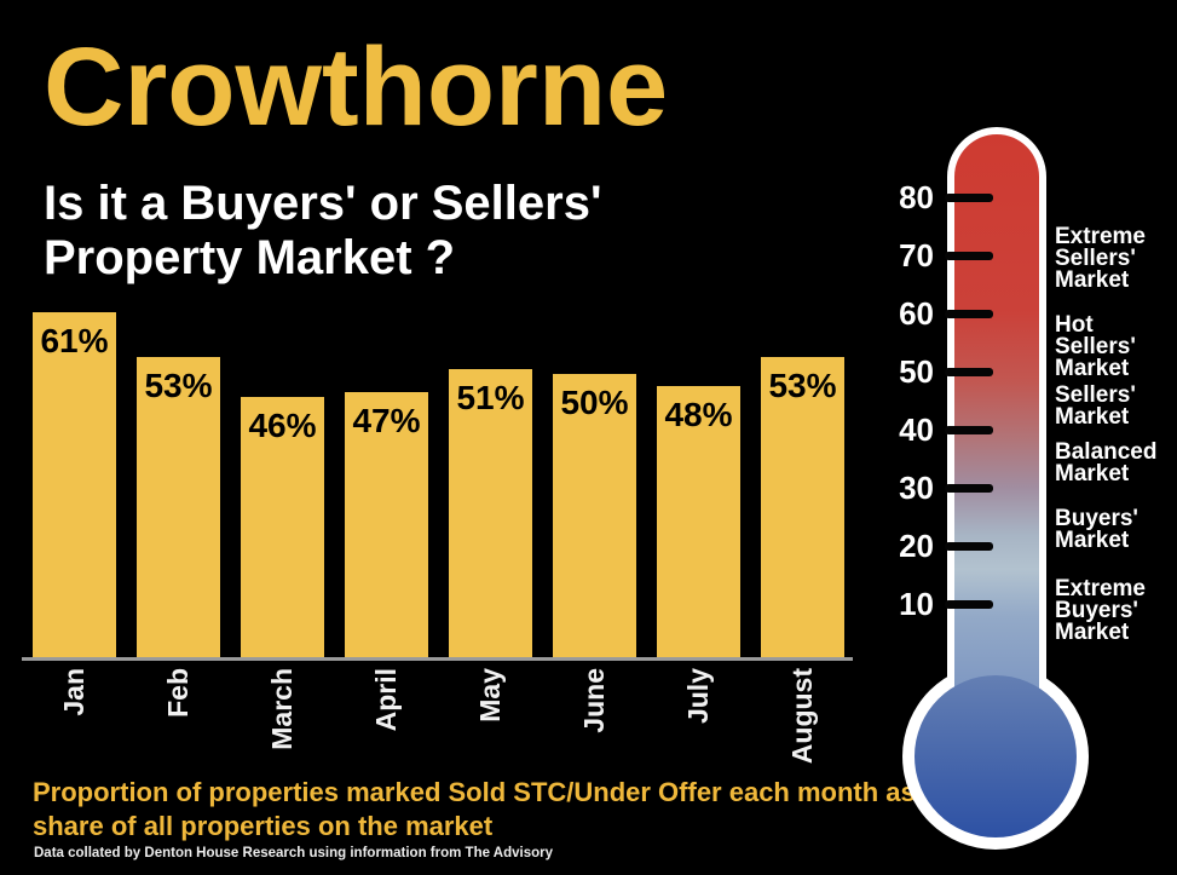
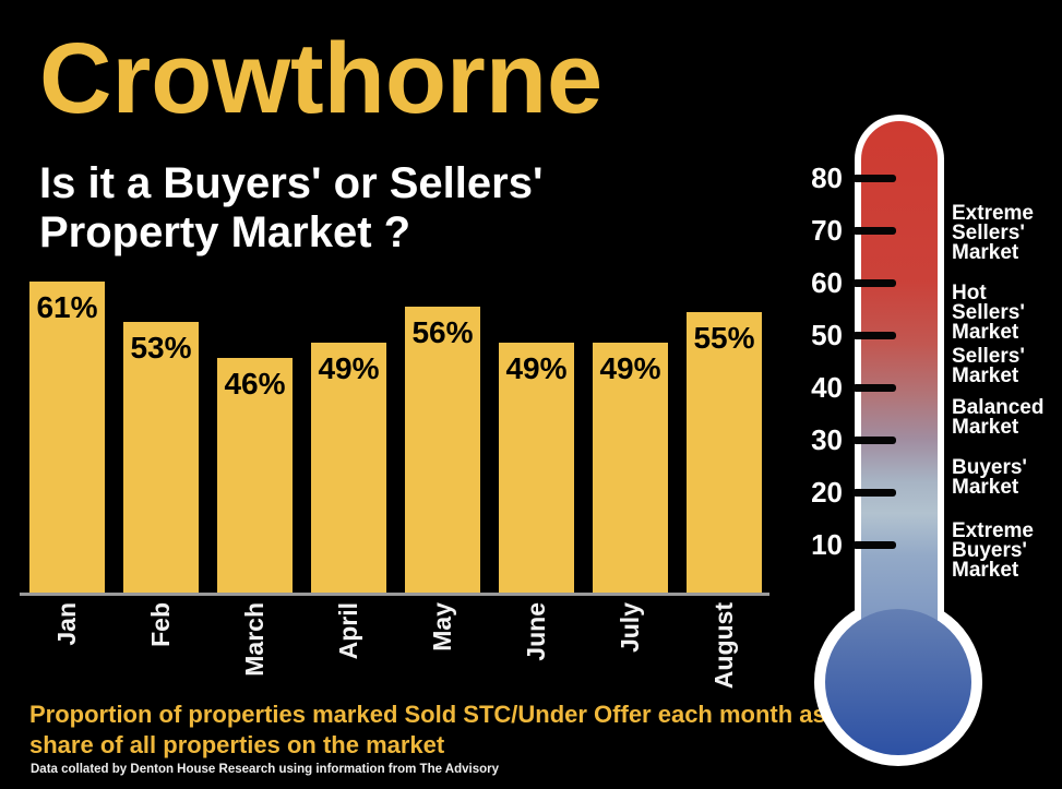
April: 47% -> 49%
May: 51% -> 56%
June: 50% -> 49%
July: 48% -> 49%
August: 53% -> 55%
